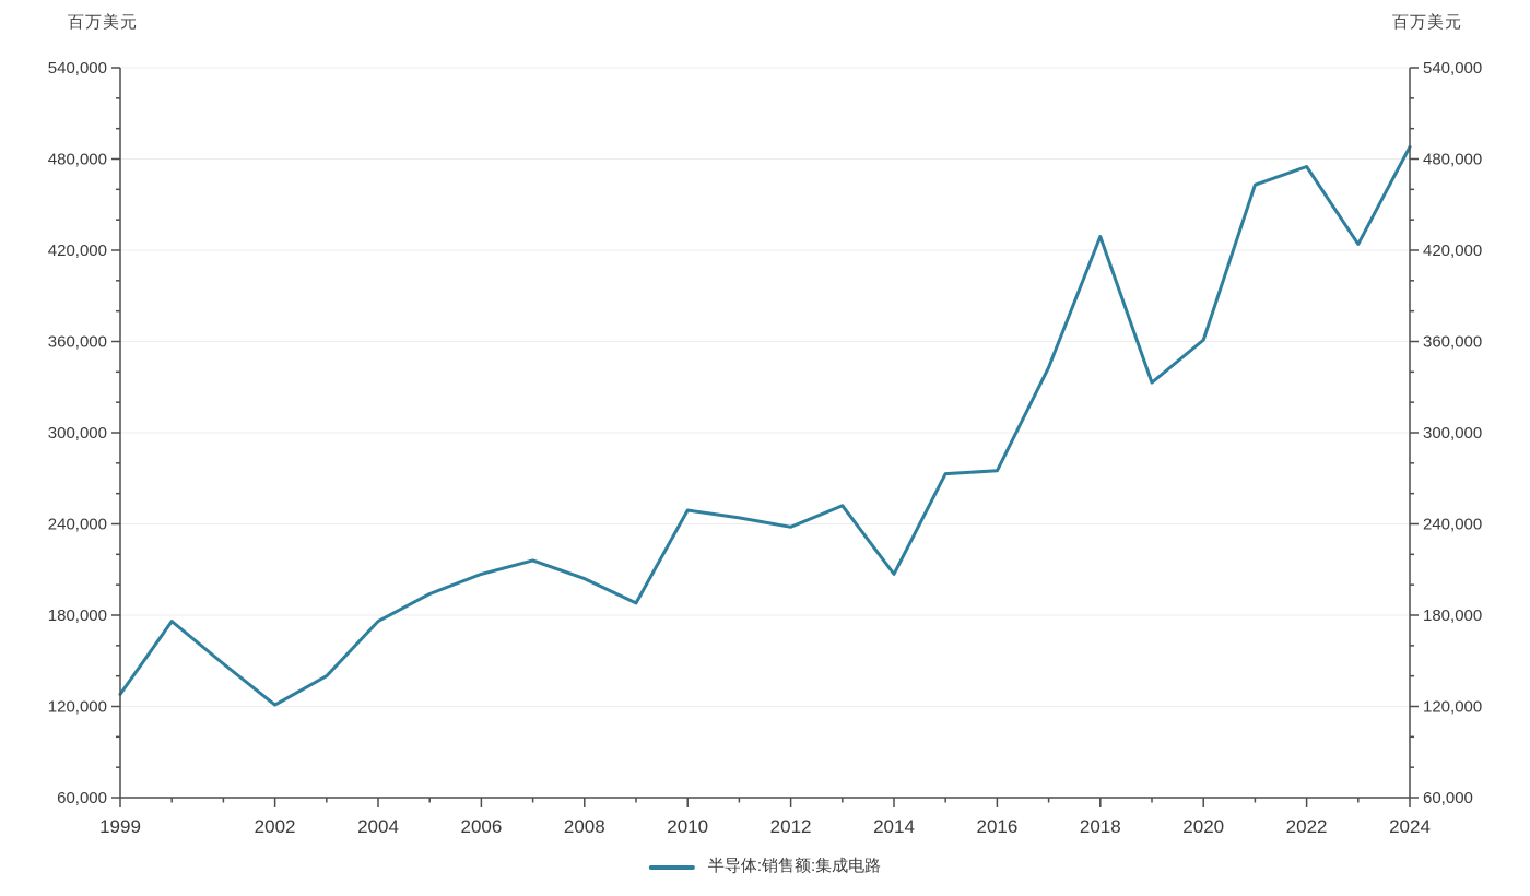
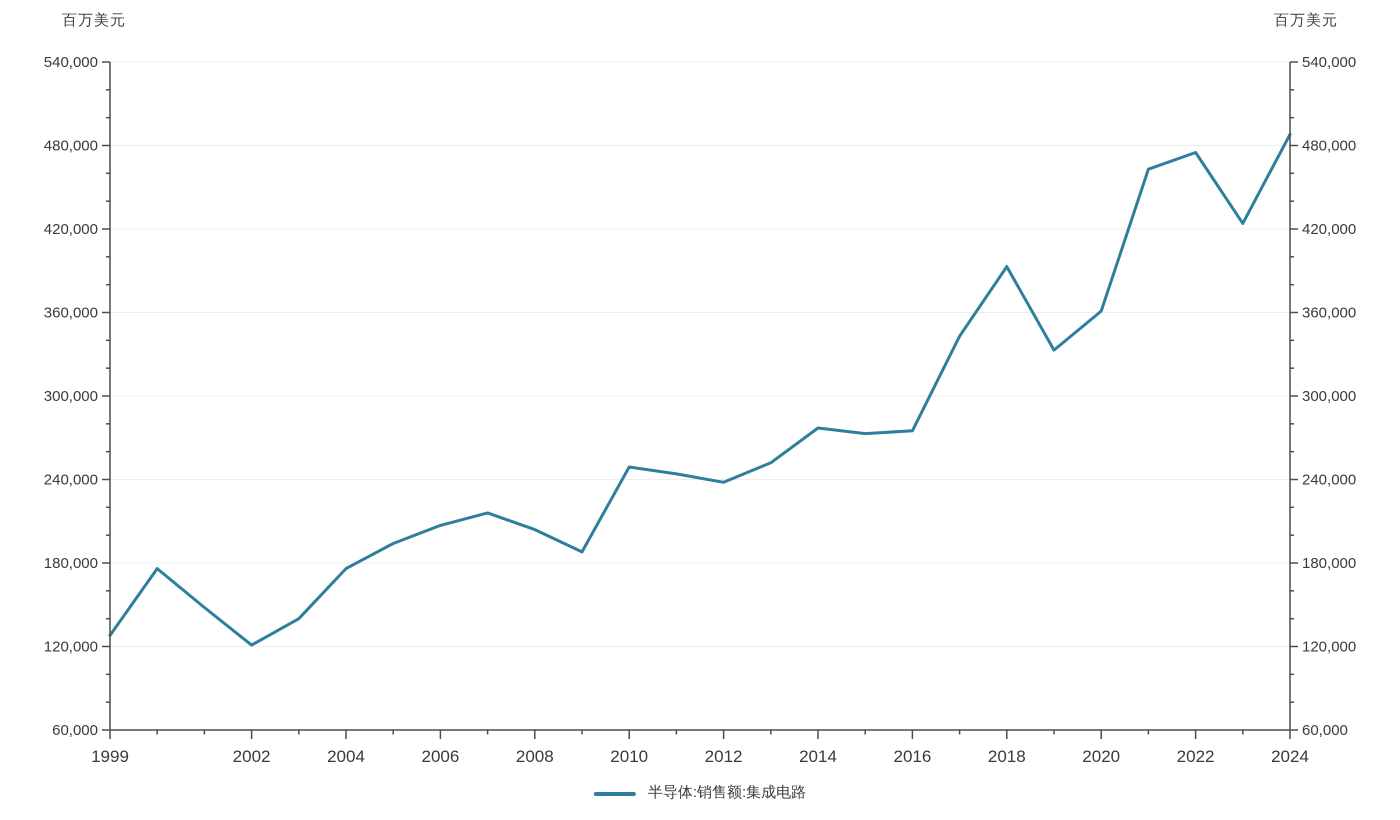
2014: 207000 -> 277000
2018: 429000 -> 393000
